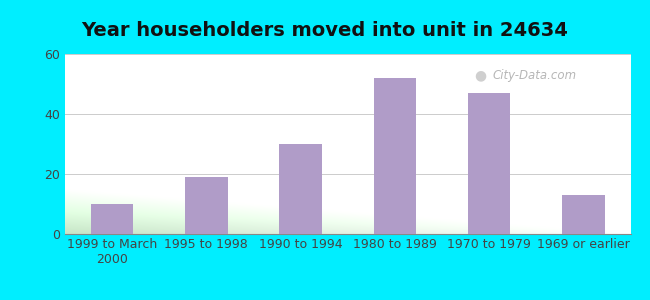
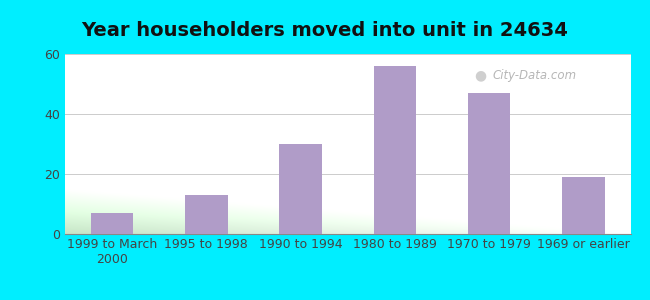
1999 to March 2000: 10 -> 7
1995 to 1998: 19 -> 13
1980 to 1989: 52 -> 56
1969 or earlier: 13 -> 19
